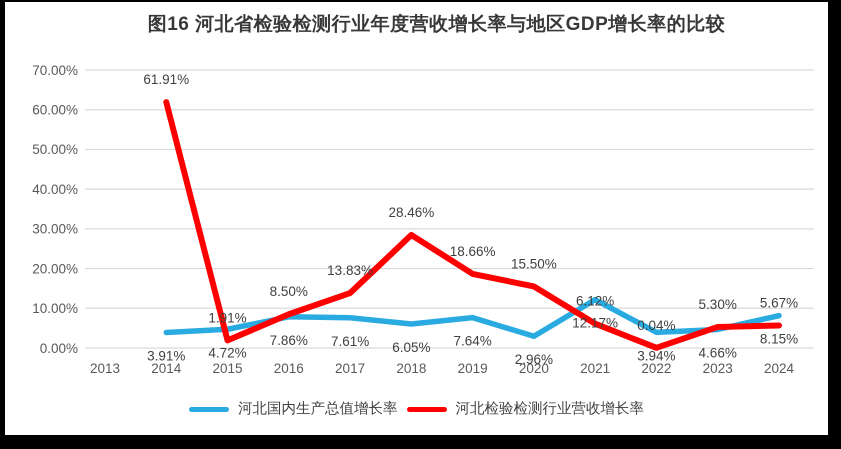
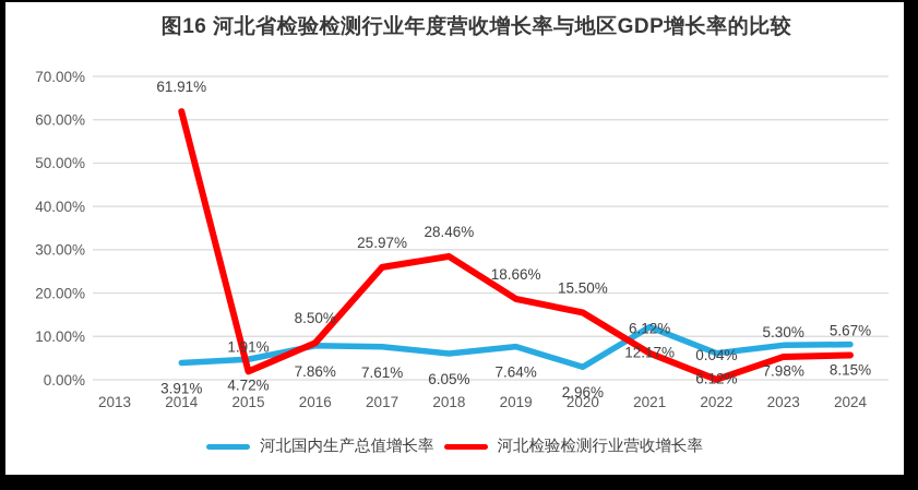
河北检验检测行业营收增长率/2017: 13.83% -> 25.97%
河北国内生产总值增长率/2022: 3.94% -> 6.12%
河北国内生产总值增长率/2023: 4.66% -> 7.98%
